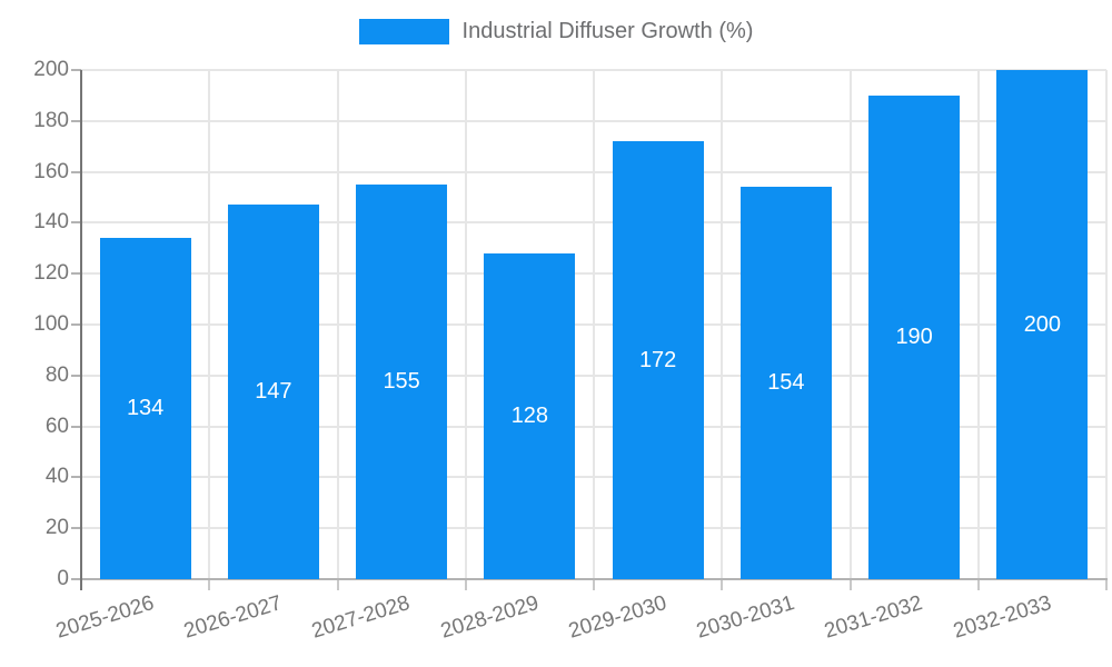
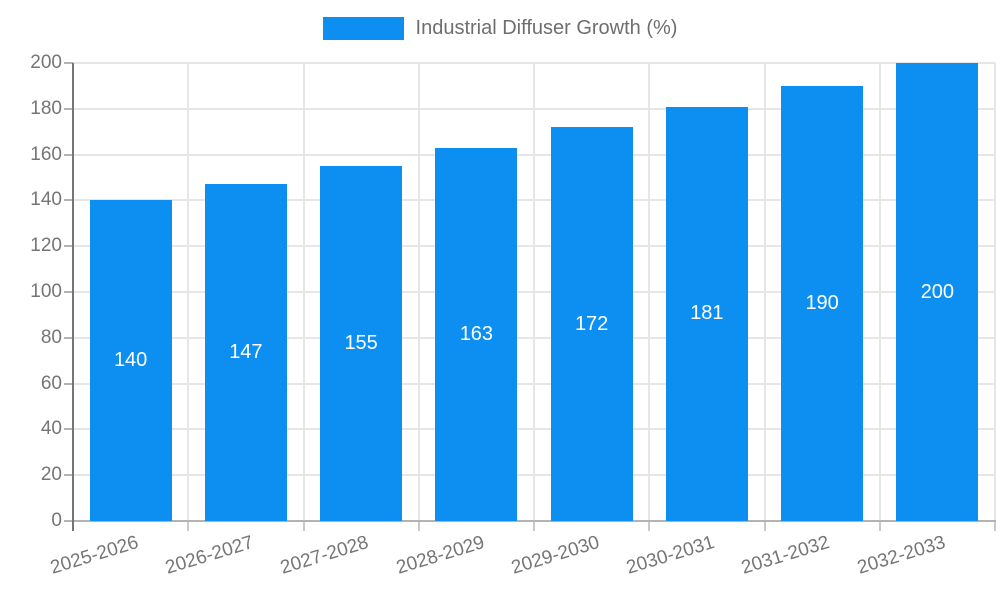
2025-2026: 134 -> 140
2028-2029: 128 -> 163
2030-2031: 154 -> 181
